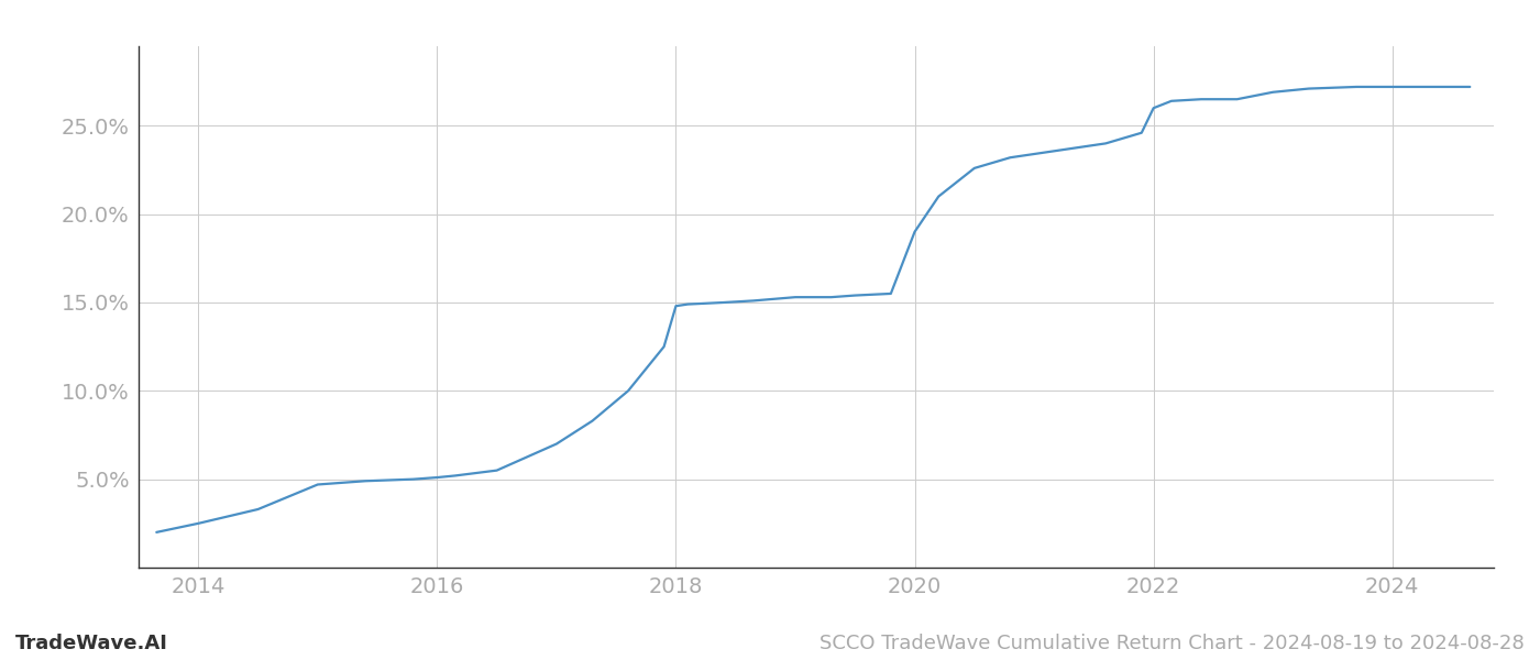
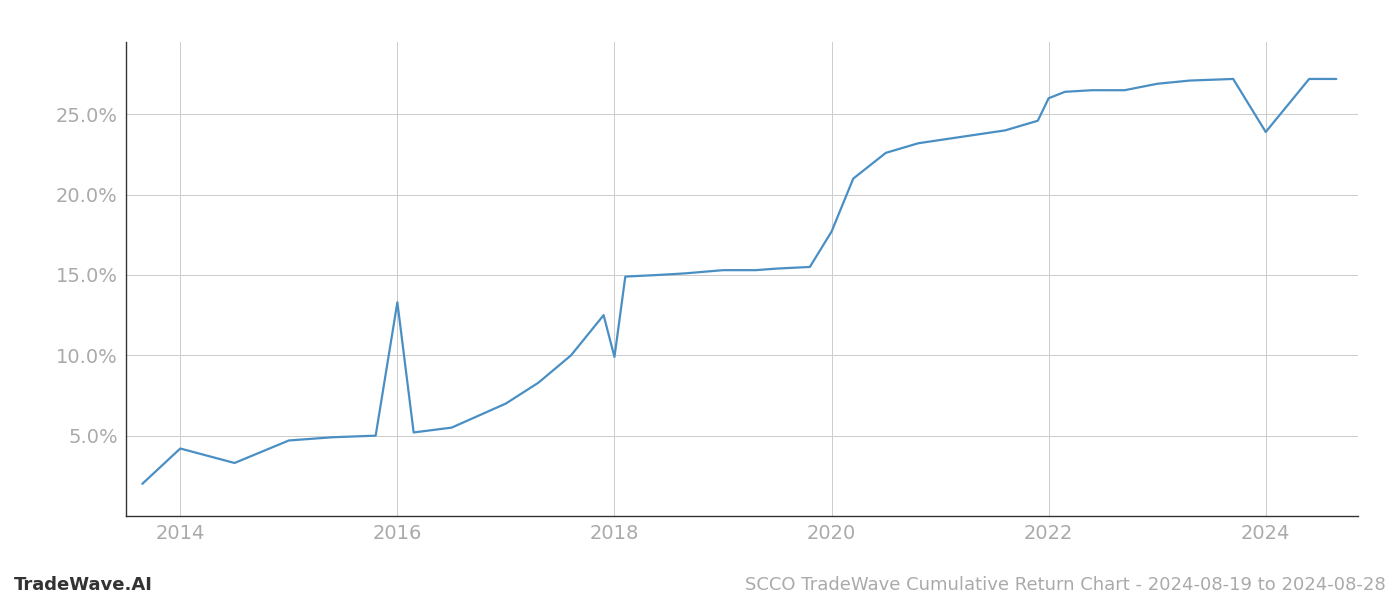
2014: 2.5% -> 4.2%
2016: 5.1% -> 13.3%
2018: 14.8% -> 9.9%
2020: 19.0% -> 17.7%
2024: 27.2% -> 23.9%
